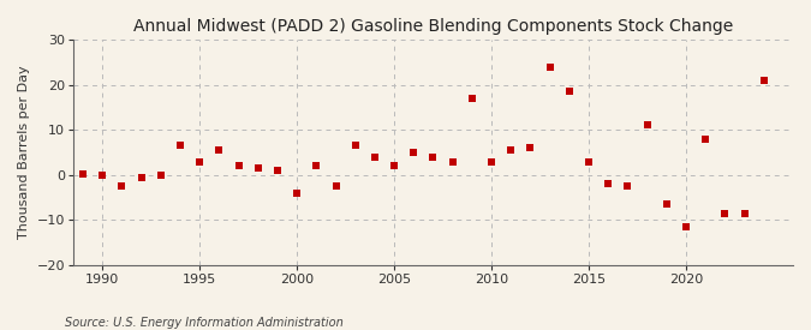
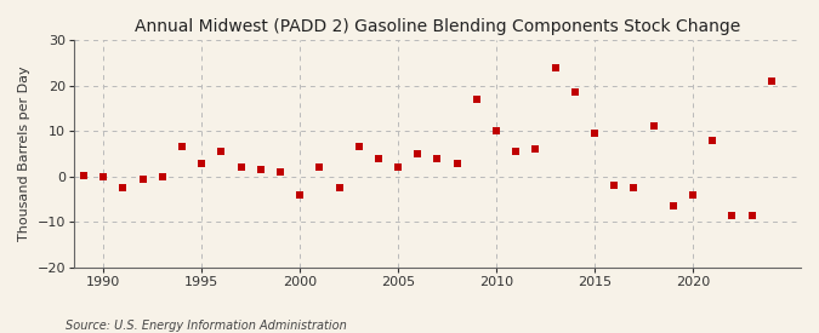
2010: 3.0 -> 10.0
2015: 3.0 -> 9.5
2020: -11.5 -> -4.0
